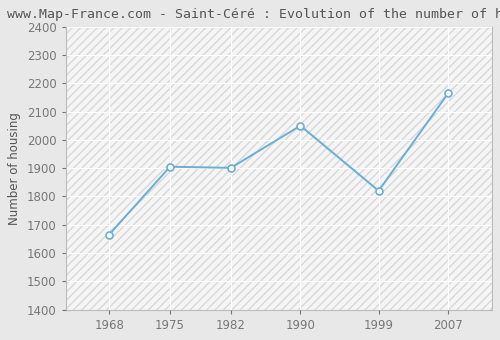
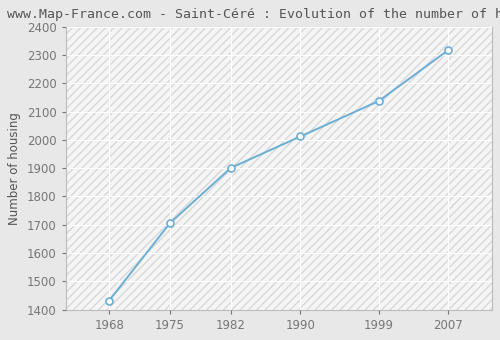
1968: 1665 -> 1432
1975: 1905 -> 1706
1990: 2050 -> 2012
1999: 1820 -> 2137
2007: 2165 -> 2317
